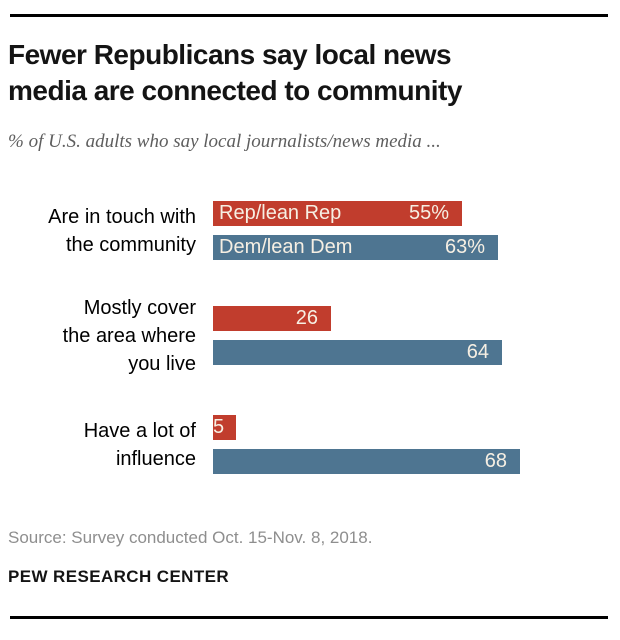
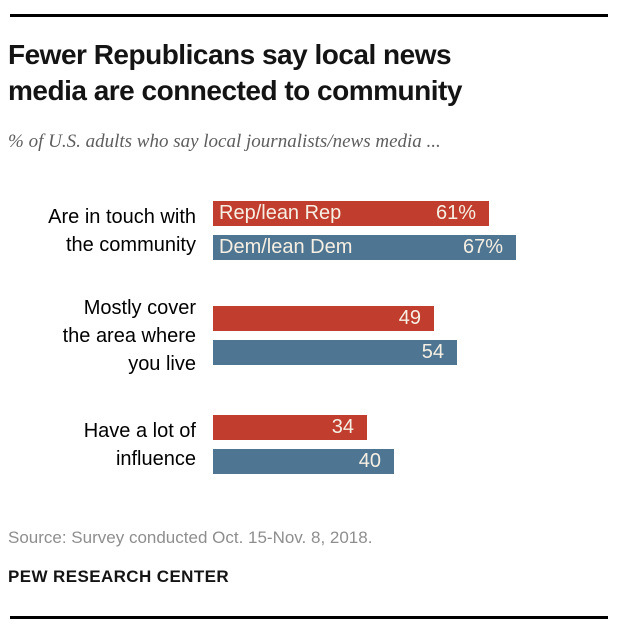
Rep/lean Rep/Are in touch with the community: 55% -> 61%
Dem/lean Dem/Are in touch with the community: 63% -> 67%
Rep/lean Rep/Mostly cover the area where you live: 26 -> 49
Dem/lean Dem/Mostly cover the area where you live: 64 -> 54
Rep/lean Rep/Have a lot of influence: 5 -> 34
Dem/lean Dem/Have a lot of influence: 68 -> 40
